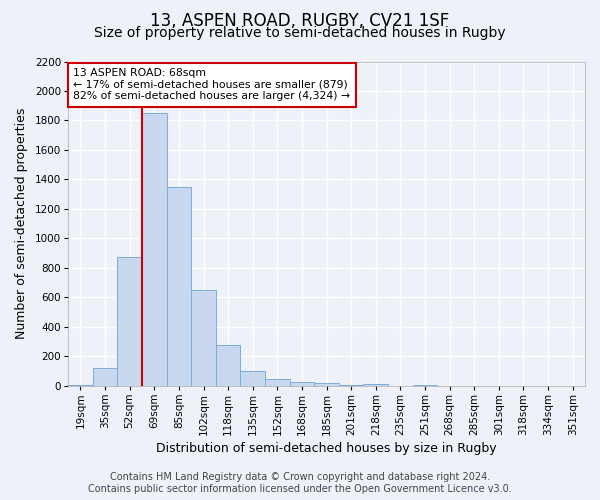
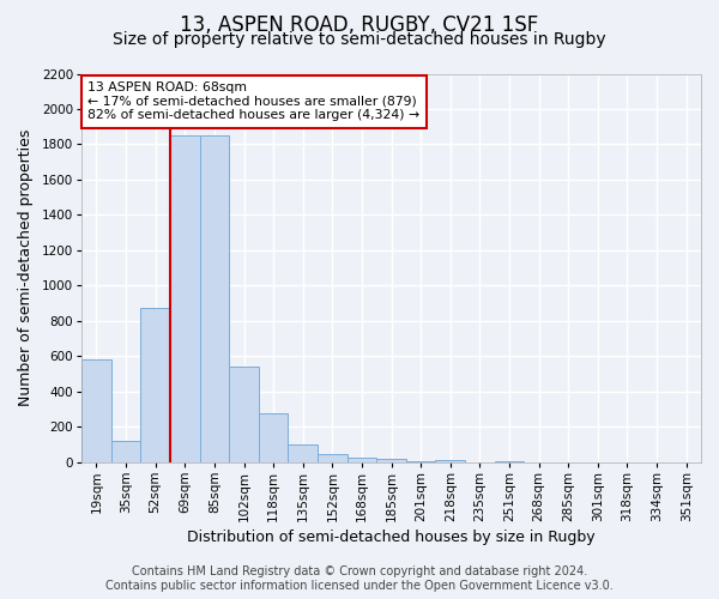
19sqm: 10 -> 580
85sqm: 1350 -> 1850
102sqm: 650 -> 540
